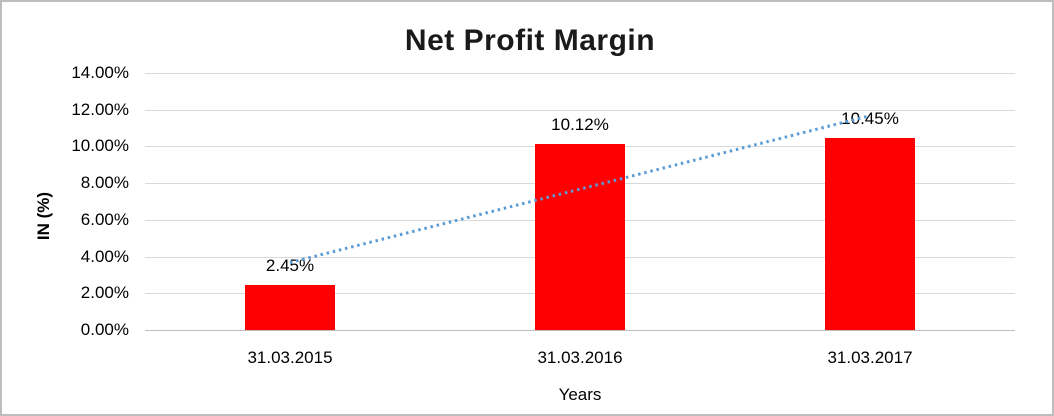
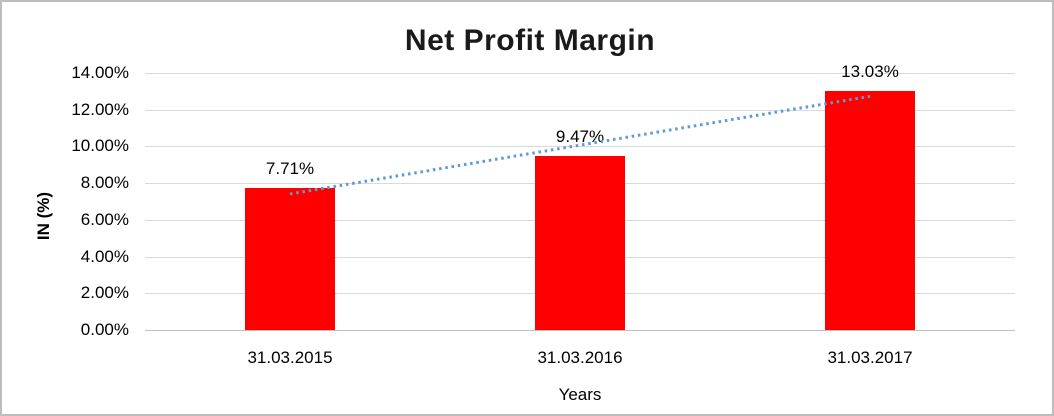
31.03.2015: 2.45% -> 7.71%
31.03.2016: 10.12% -> 9.47%
31.03.2017: 10.45% -> 13.03%
